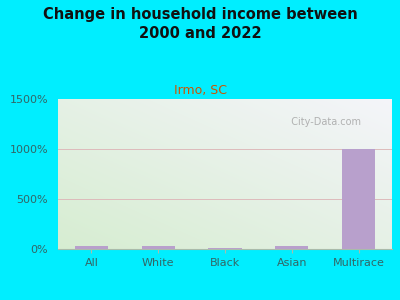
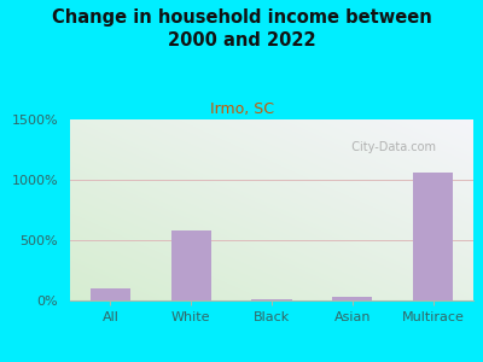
All: 30% -> 100%
White: 30% -> 580%
Multirace: 1000% -> 1060%
